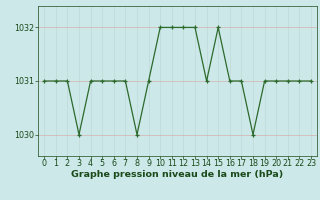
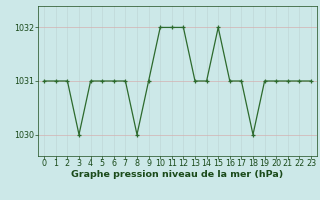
13: 1032 -> 1031
